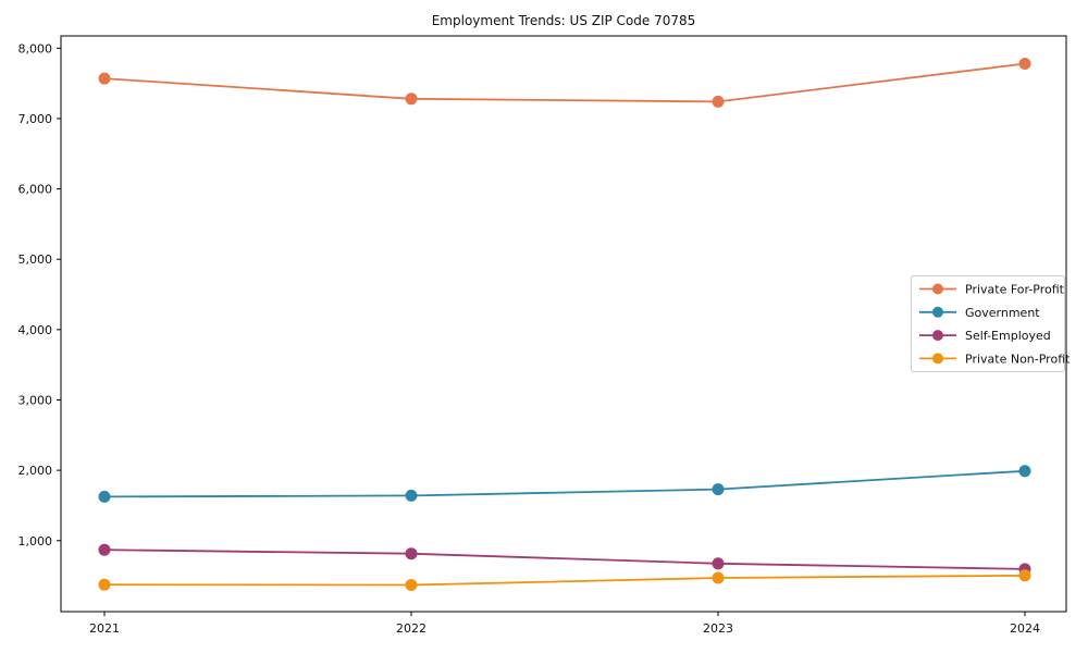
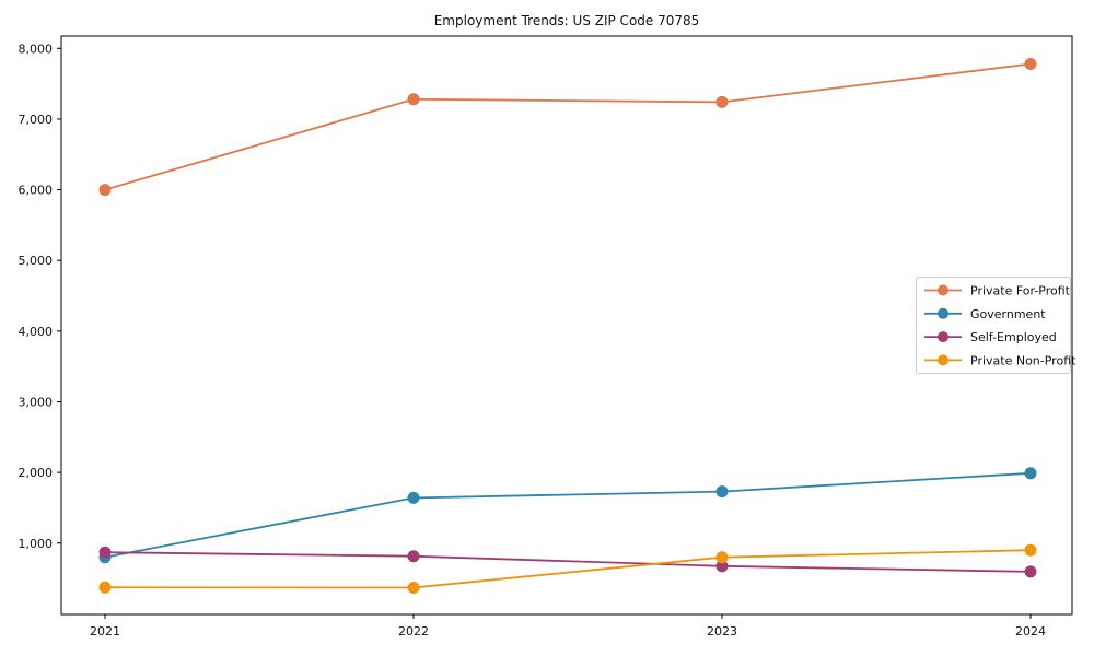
Private For-Profit/2021: 7600 -> 6000
Government/2021: 1600 -> 800
Private Non-Profit/2023: 500 -> 800
Private Non-Profit/2024: 500 -> 900
